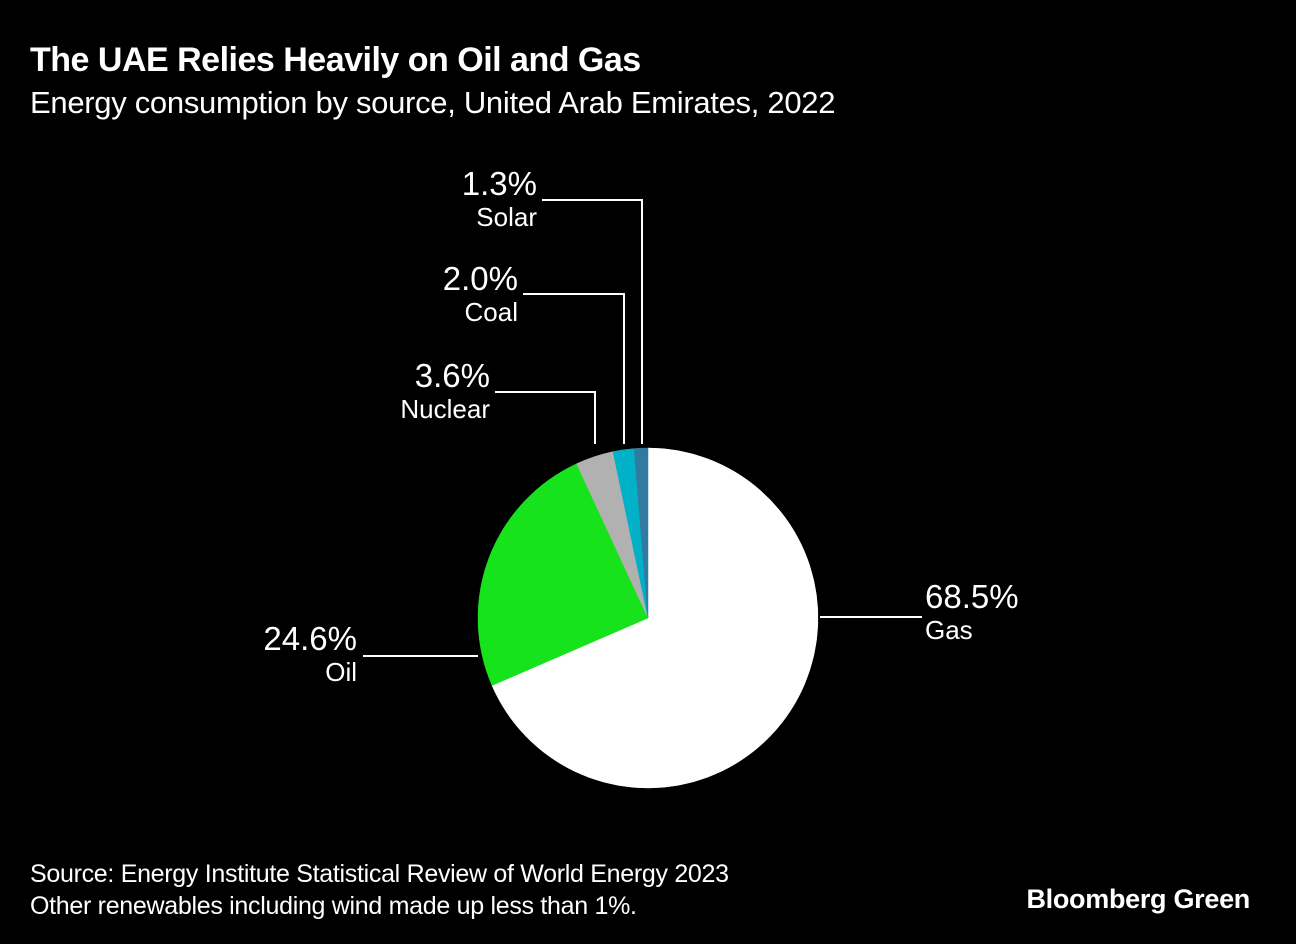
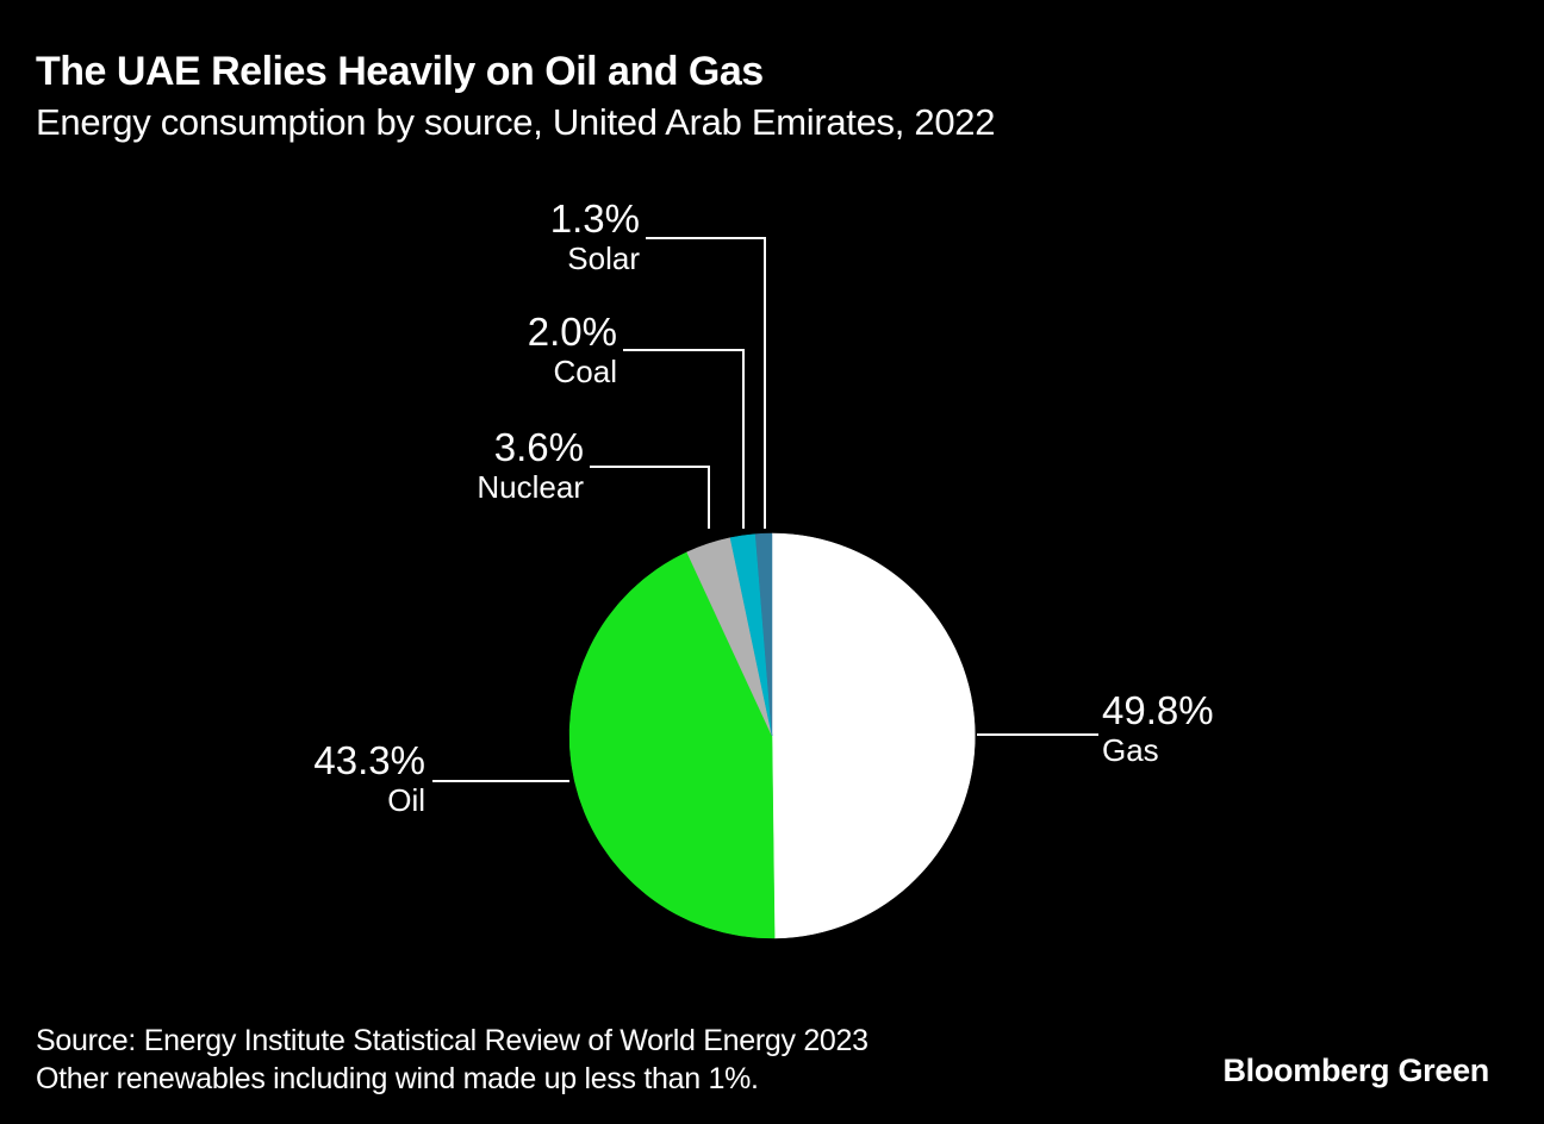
Gas: 68.5% -> 49.8%
Oil: 24.6% -> 43.3%
